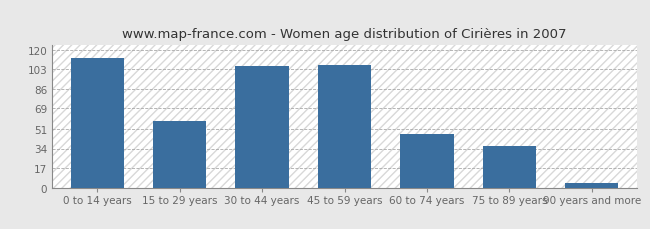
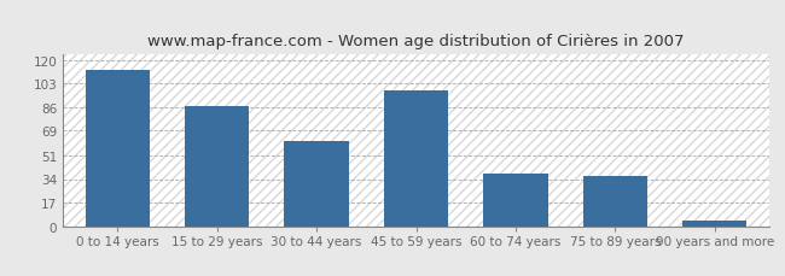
15 to 29 years: 58 -> 87
30 to 44 years: 106 -> 61
45 to 59 years: 107 -> 98
60 to 74 years: 47 -> 38
